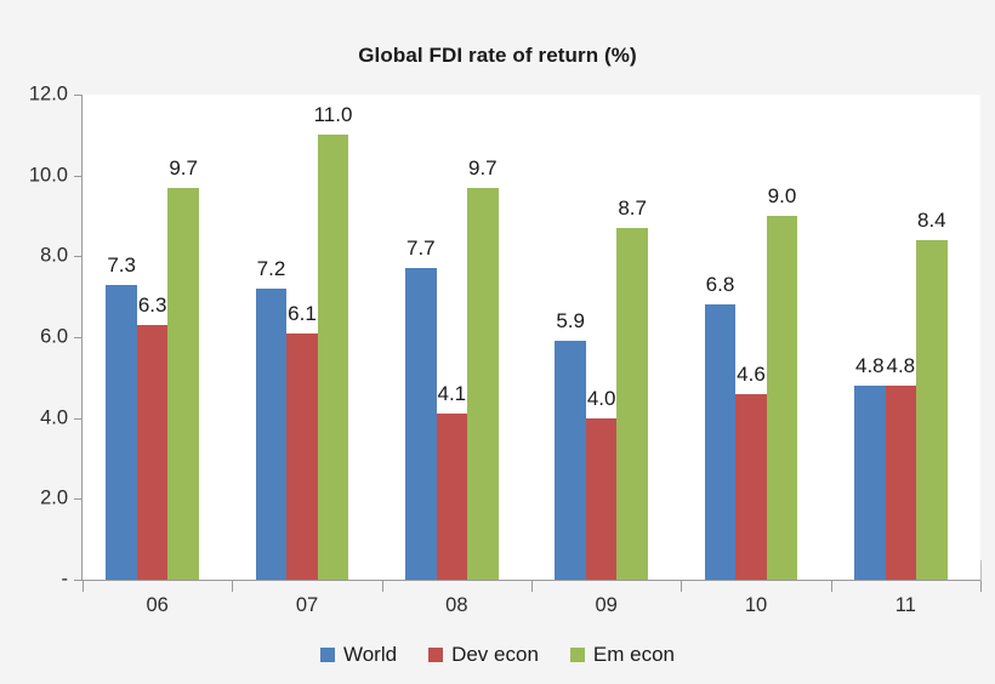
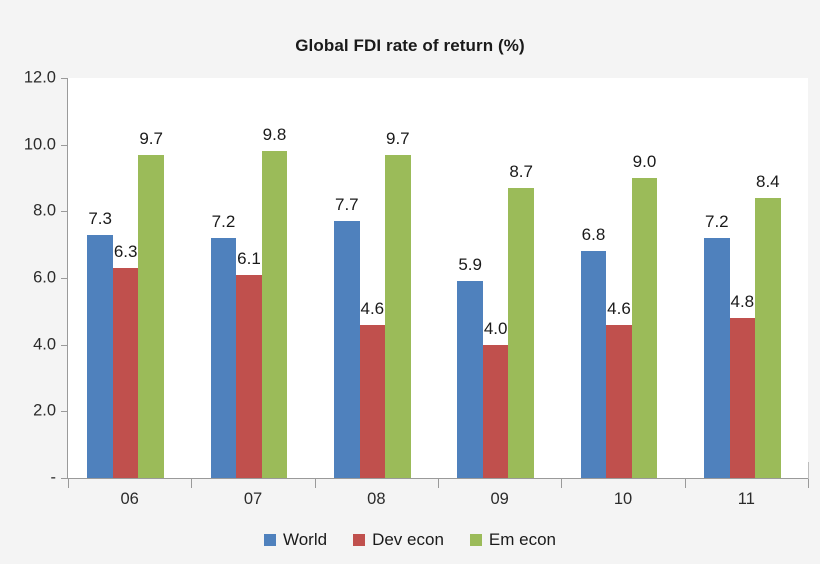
Em econ/07: 11.0 -> 9.8
Dev econ/08: 4.1 -> 4.6
World/11: 4.8 -> 7.2
